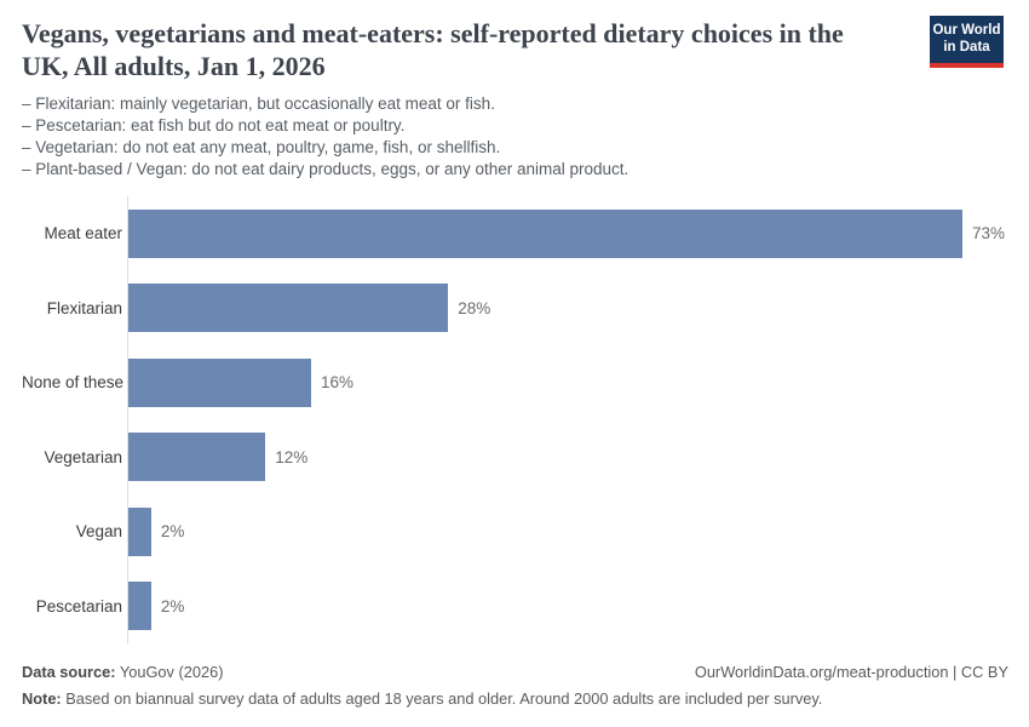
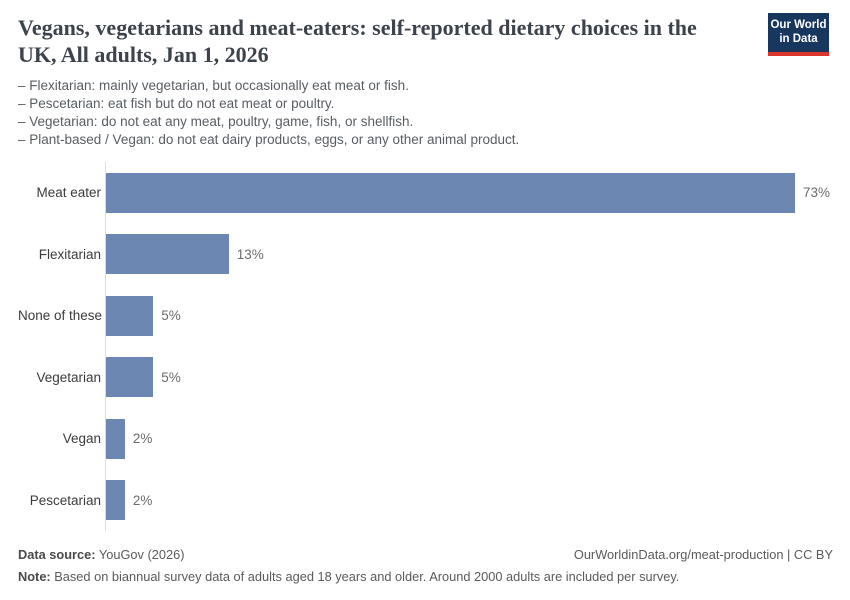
Flexitarian: 28% -> 13%
None of these: 16% -> 5%
Vegetarian: 12% -> 5%
